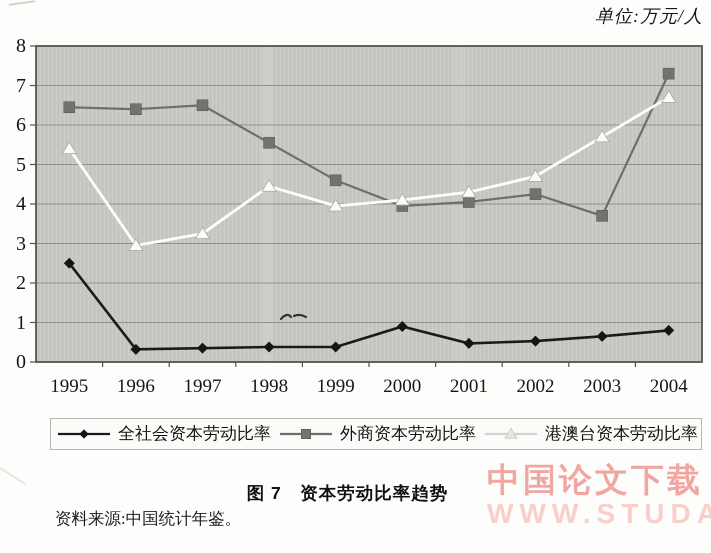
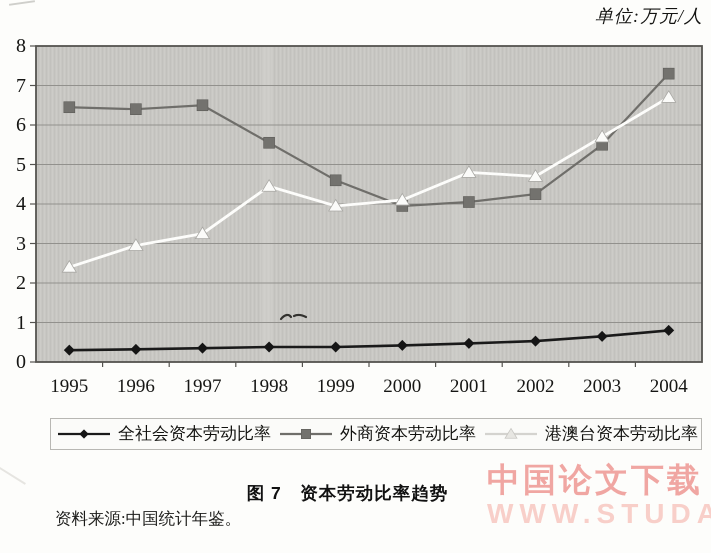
全社会资本劳动比率/1995: 2.5 -> 0.3
港澳台资本劳动比率/1995: 5.4 -> 2.4
全社会资本劳动比率/2000: 0.9 -> 0.4
港澳台资本劳动比率/2001: 4.3 -> 4.8
外商资本劳动比率/2003: 3.7 -> 5.5
